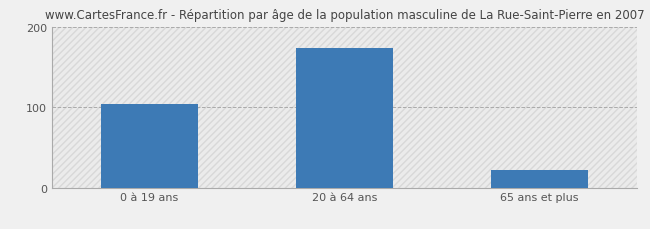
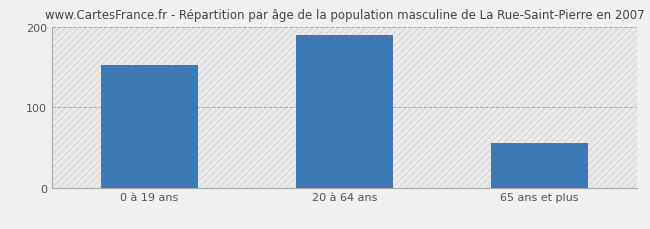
0 à 19 ans: 104 -> 152
20 à 64 ans: 174 -> 190
65 ans et plus: 22 -> 56
